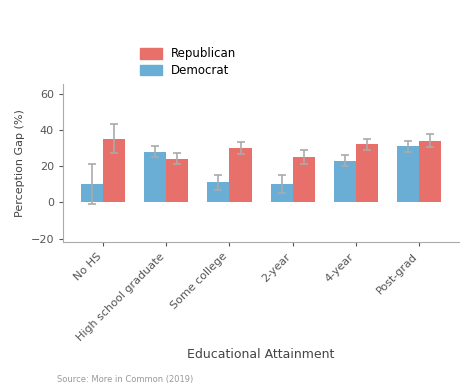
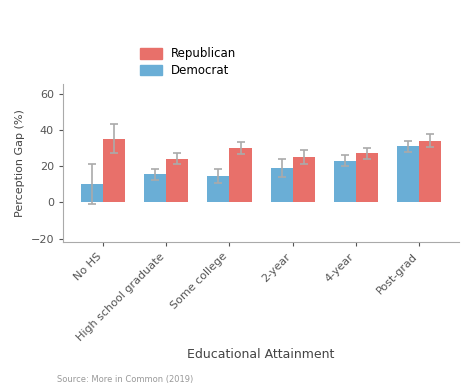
Democrat/High school graduate: 28 -> 16
Democrat/Some college: 11 -> 14
Democrat/2-year: 10 -> 19
Republican/4-year: 32 -> 27
